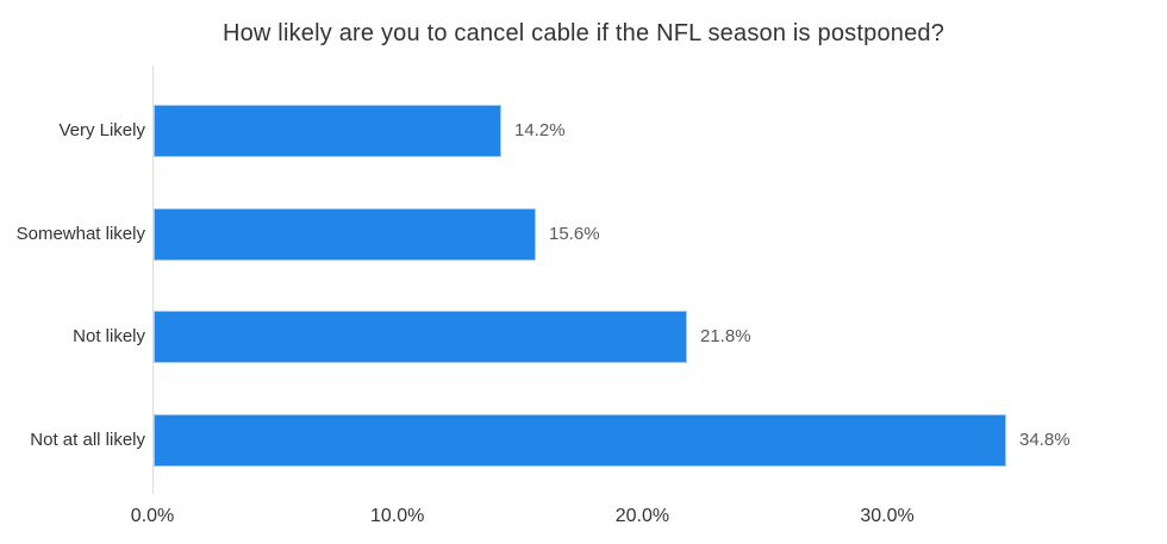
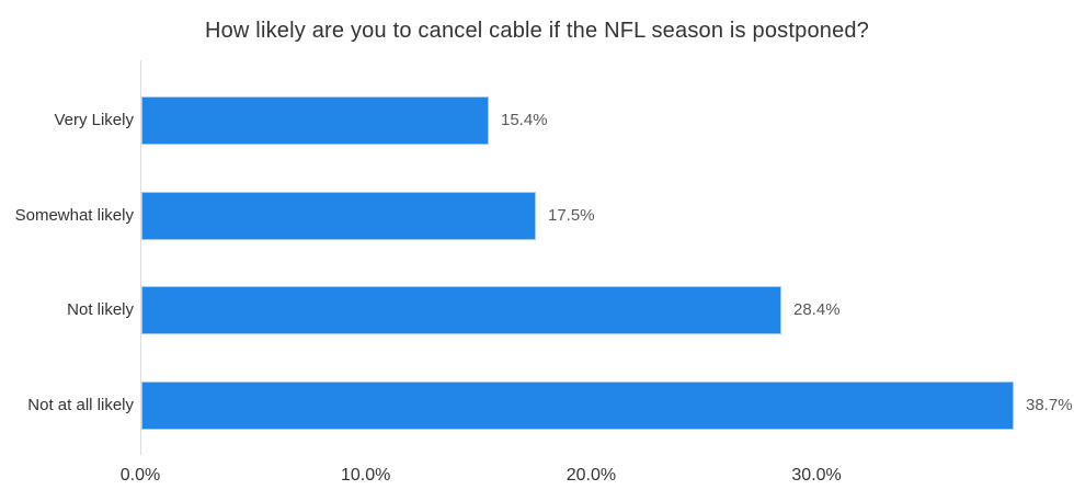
Very Likely: 14.2% -> 15.4%
Somewhat likely: 15.6% -> 17.5%
Not likely: 21.8% -> 28.4%
Not at all likely: 34.8% -> 38.7%
